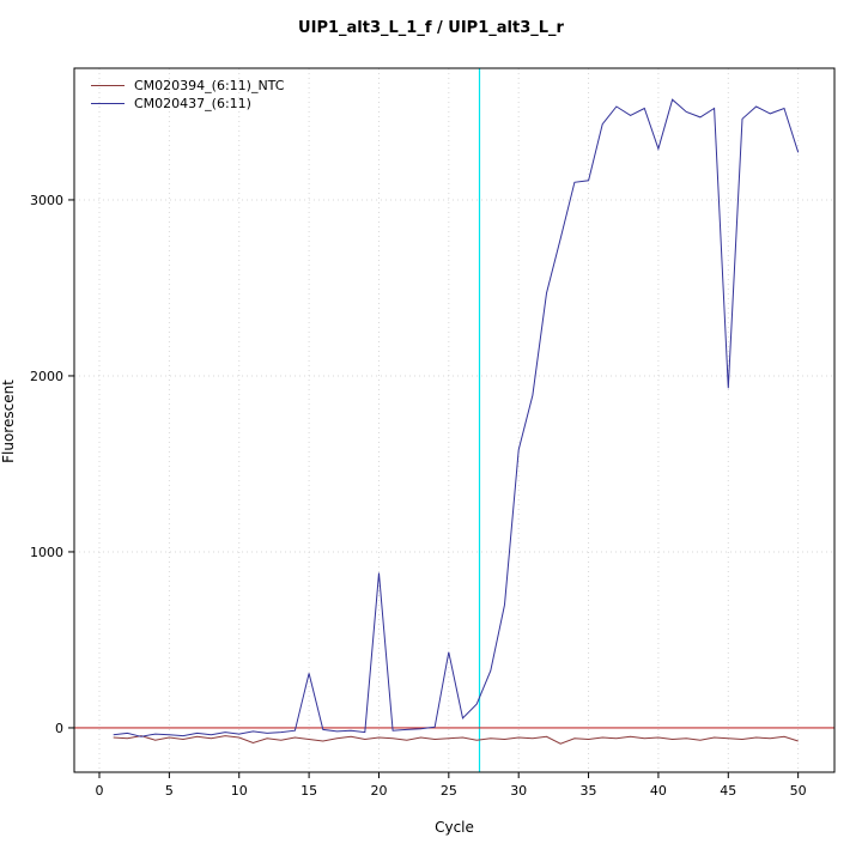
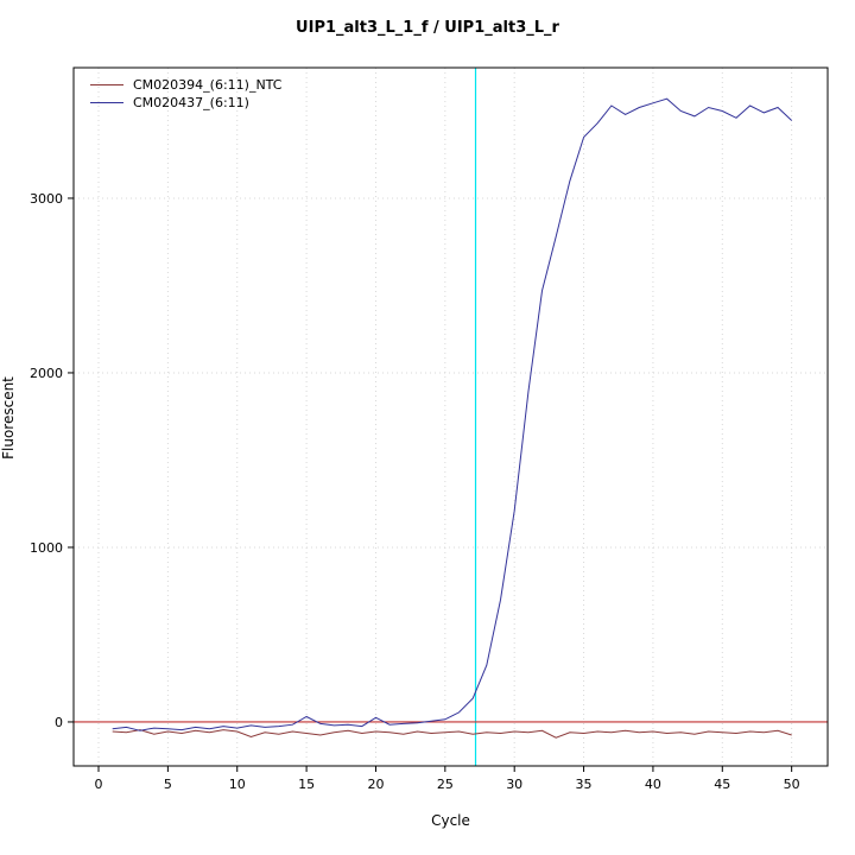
CM020437_(6:11)/15: 310 -> 30
CM020437_(6:11)/20: 880 -> 20
CM020437_(6:11)/25: 430 -> 20
CM020437_(6:11)/30: 1580 -> 1210
CM020437_(6:11)/35: 3110 -> 3350
CM020437_(6:11)/40: 3290 -> 3540
CM020437_(6:11)/45: 1930 -> 3500
CM020437_(6:11)/50: 3270 -> 3440
